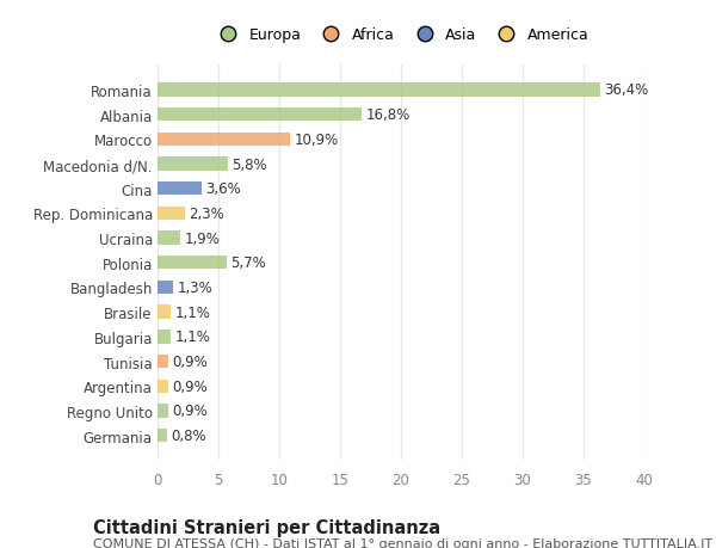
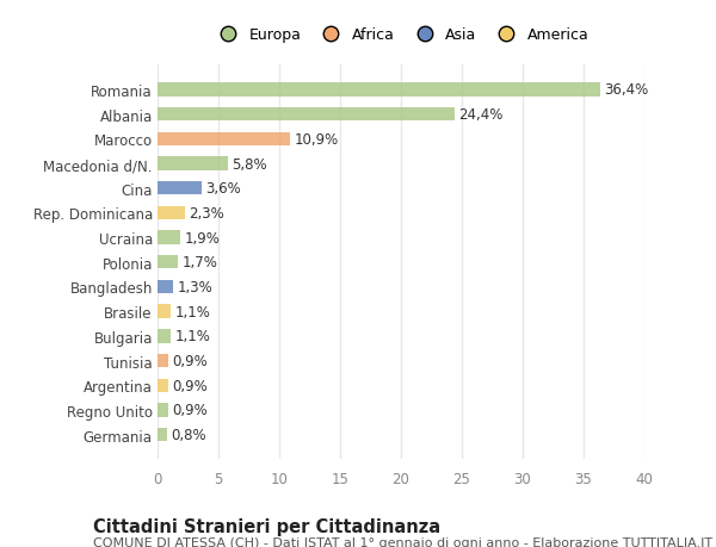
Albania: 16,8% -> 24,4%
Polonia: 5,7% -> 1,7%
